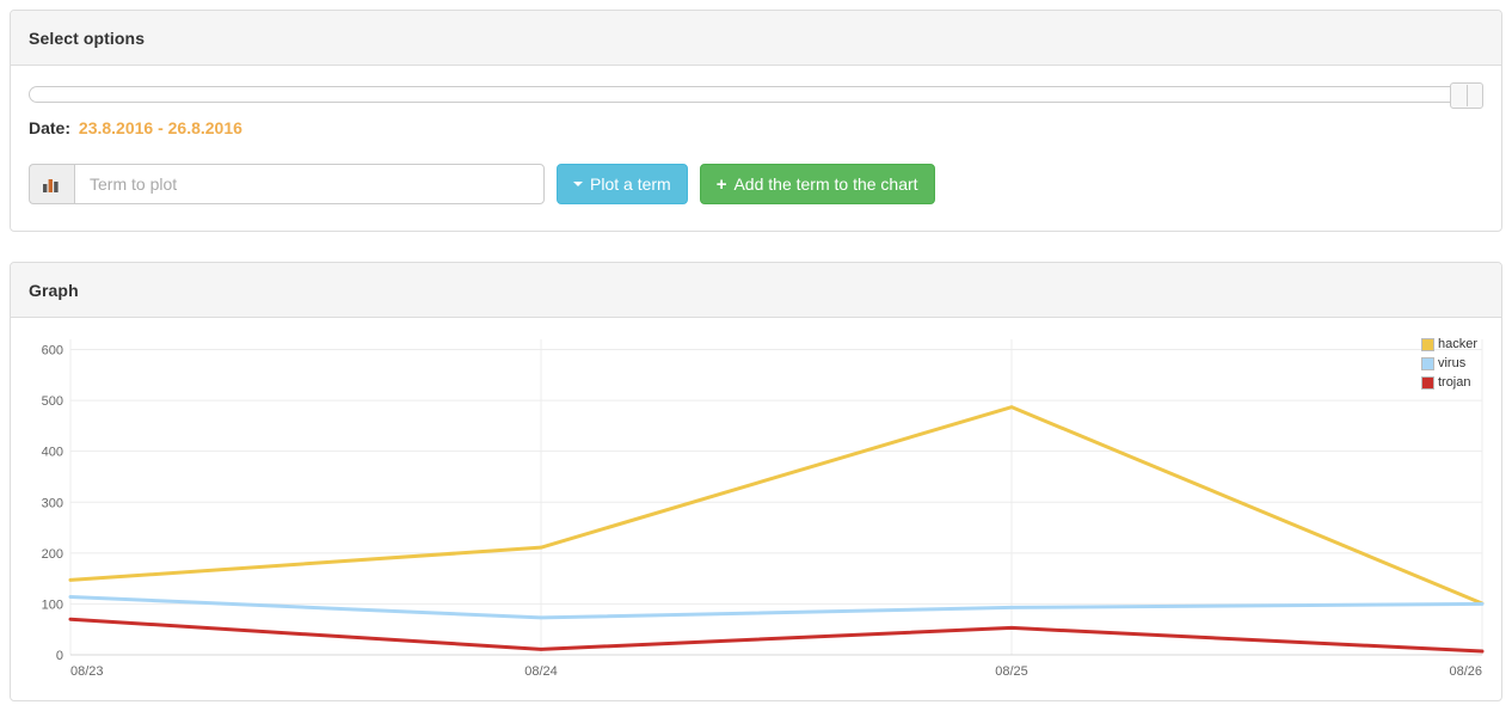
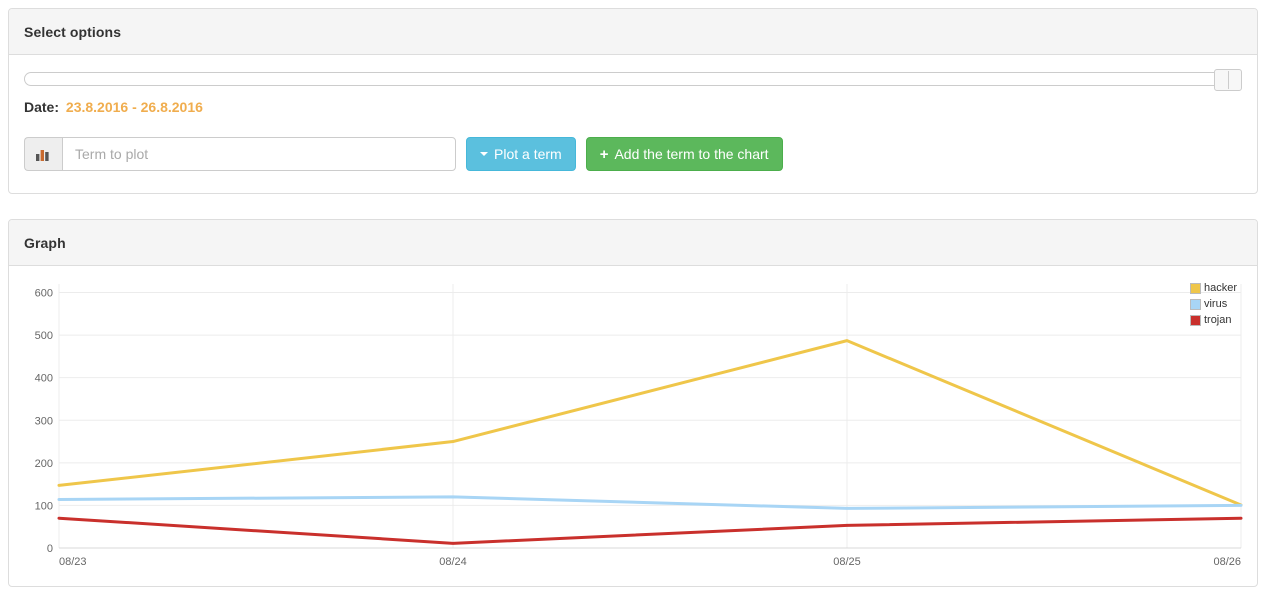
hacker/08/24: 210 -> 250
virus/08/24: 70 -> 120
trojan/08/26: 10 -> 70
